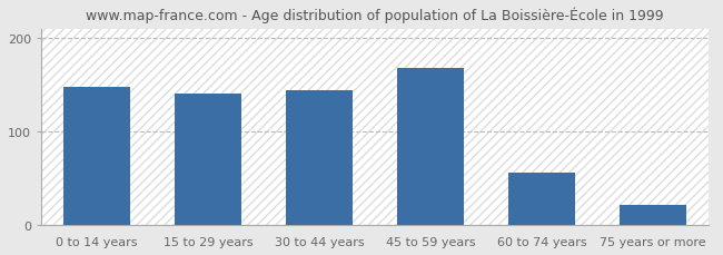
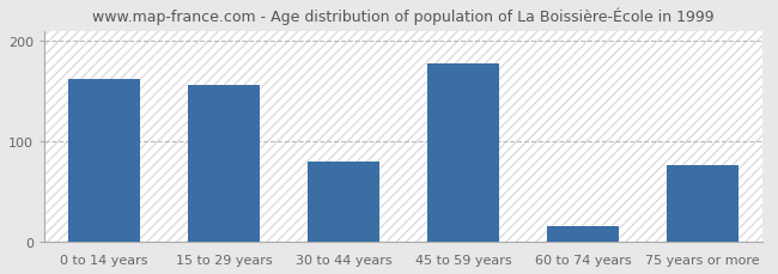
0 to 14 years: 148 -> 162
15 to 29 years: 141 -> 156
30 to 44 years: 144 -> 80
45 to 59 years: 168 -> 178
60 to 74 years: 56 -> 16
75 years or more: 22 -> 76
